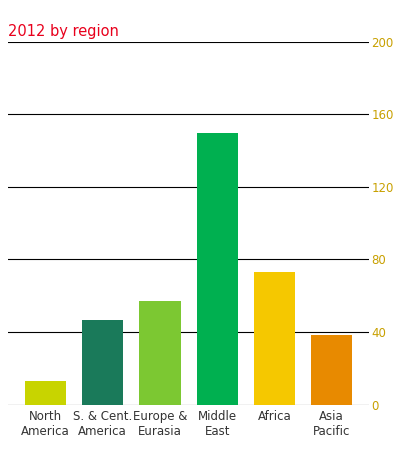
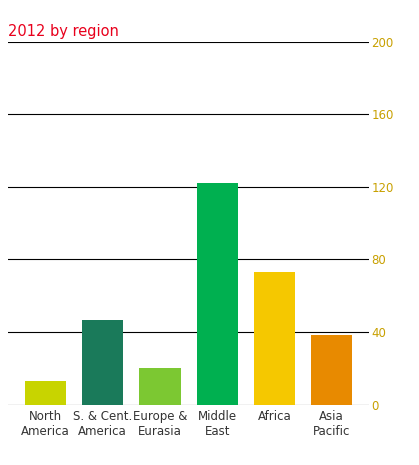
Europe & Eurasia: 57 -> 20
Middle East: 150 -> 122
